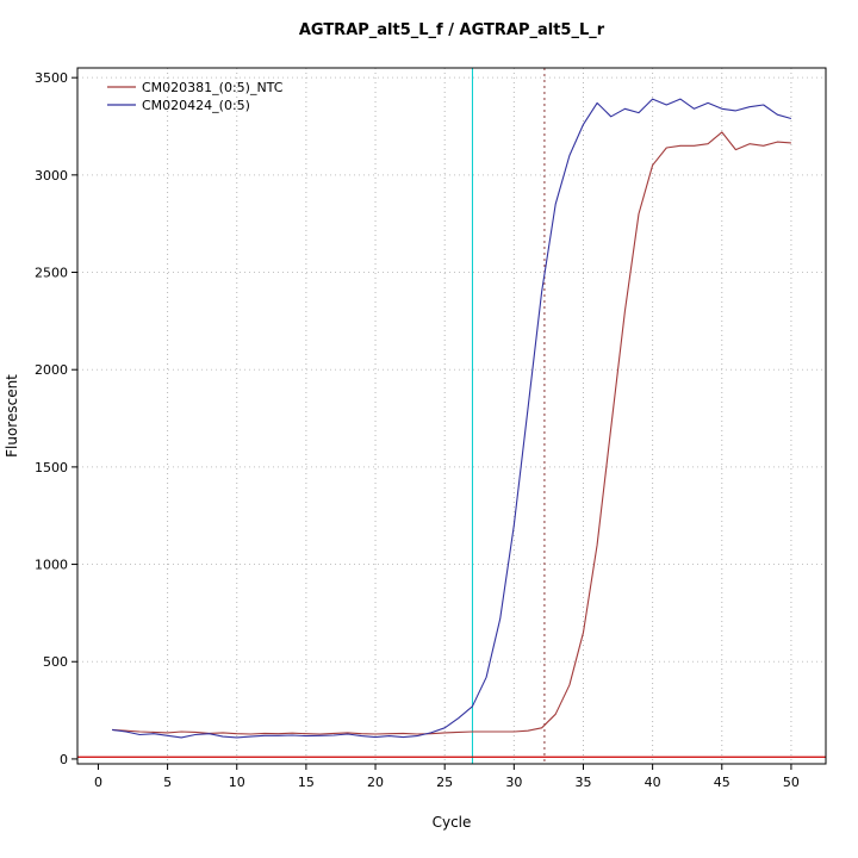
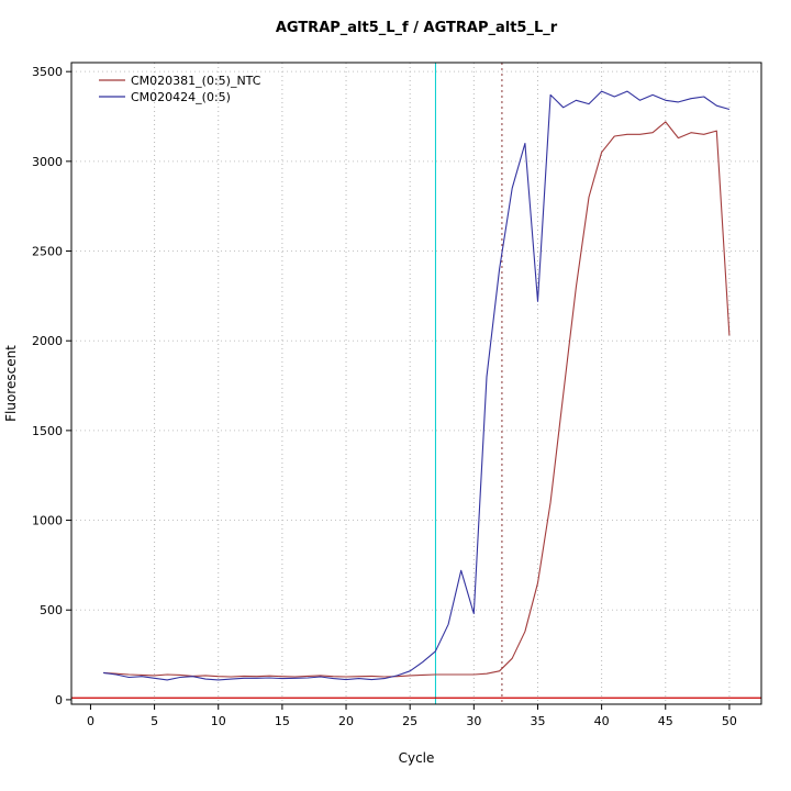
CM020424_(0:5)/30: 1200 -> 480
CM020424_(0:5)/35: 3260 -> 2220
CM020381_(0:5)_NTC/50: 3160 -> 2030
